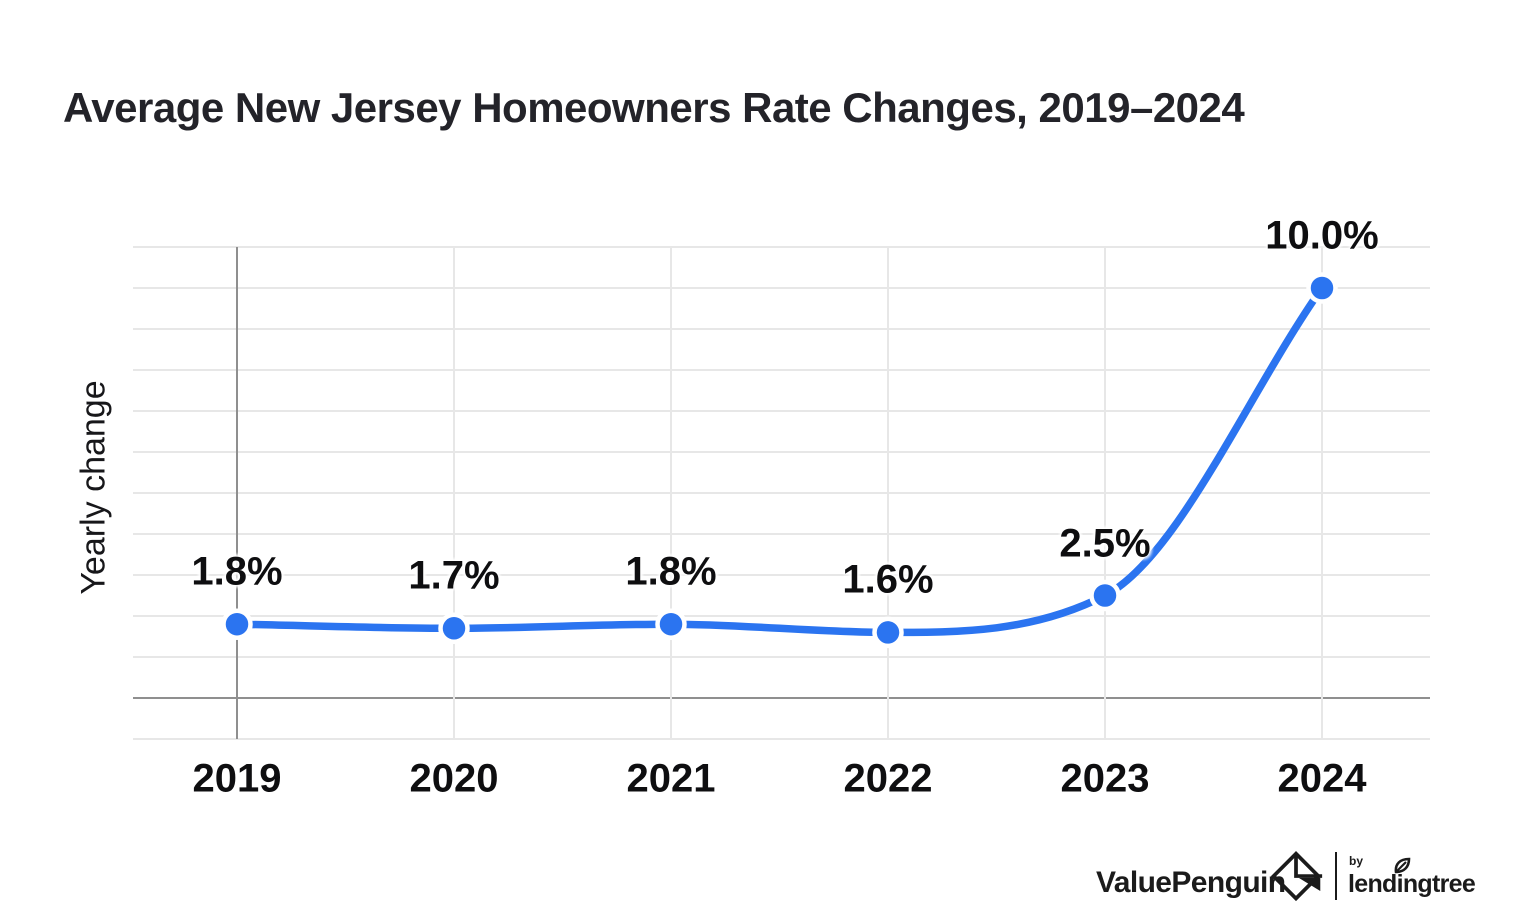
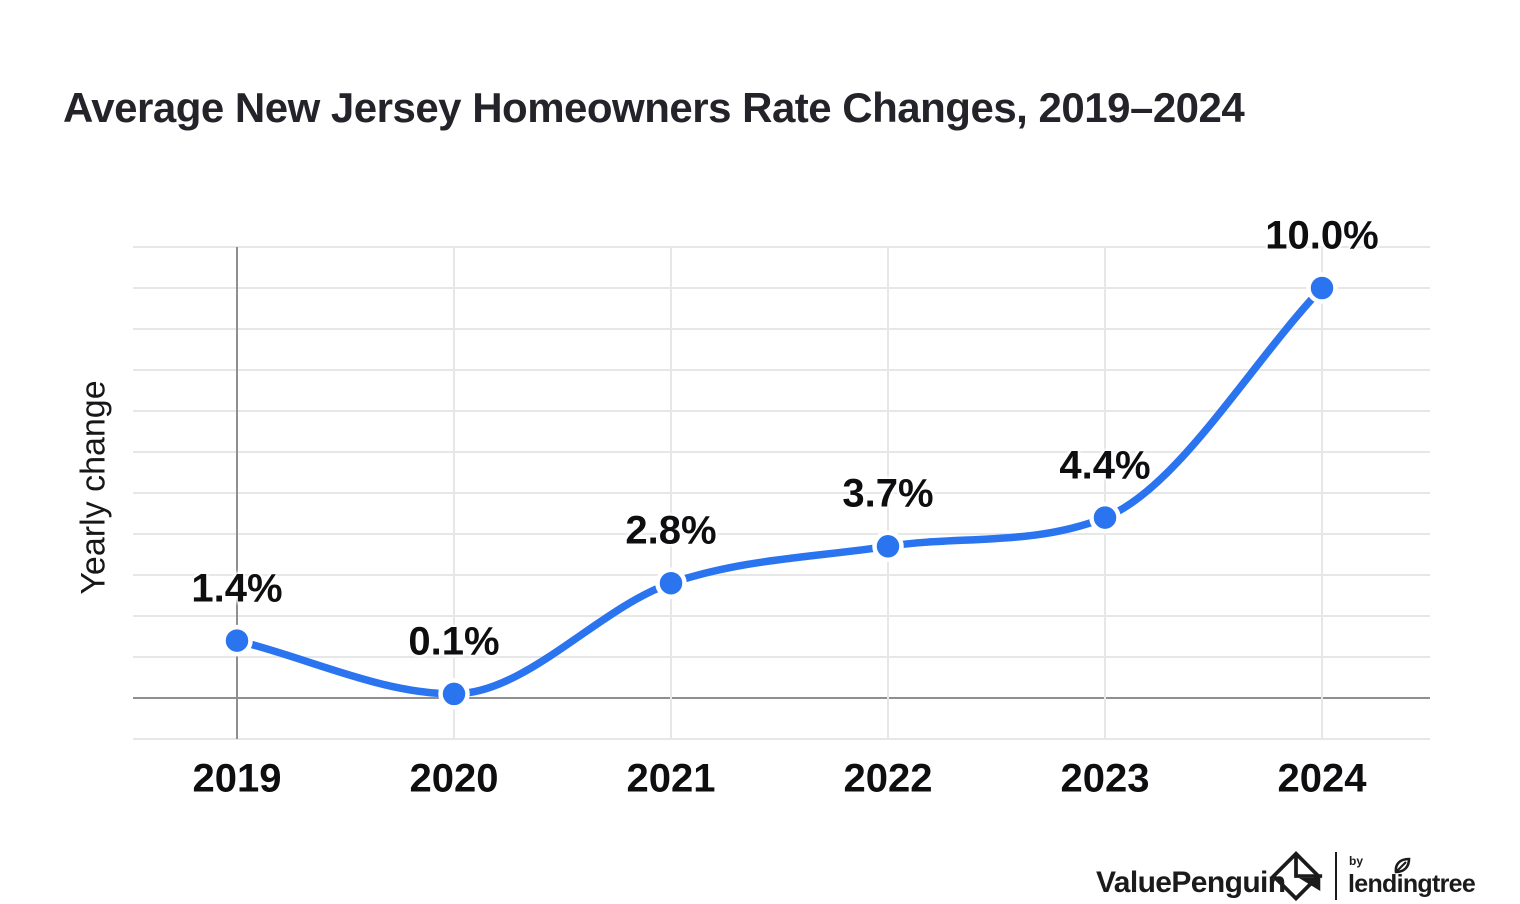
2019: 1.8% -> 1.4%
2020: 1.7% -> 0.1%
2021: 1.8% -> 2.8%
2022: 1.6% -> 3.7%
2023: 2.5% -> 4.4%
